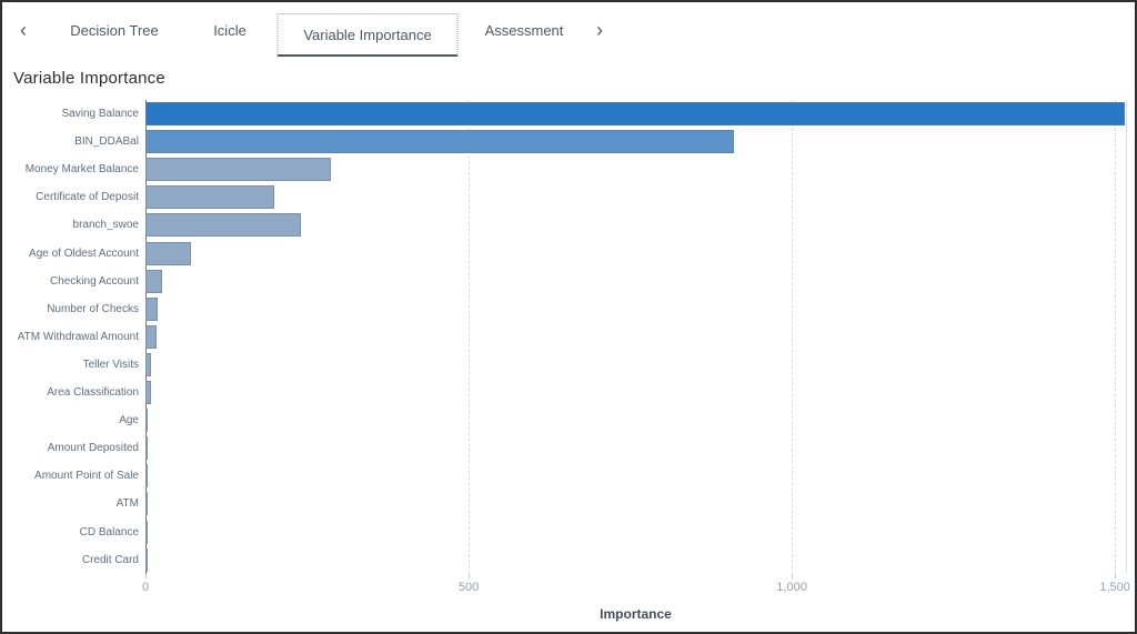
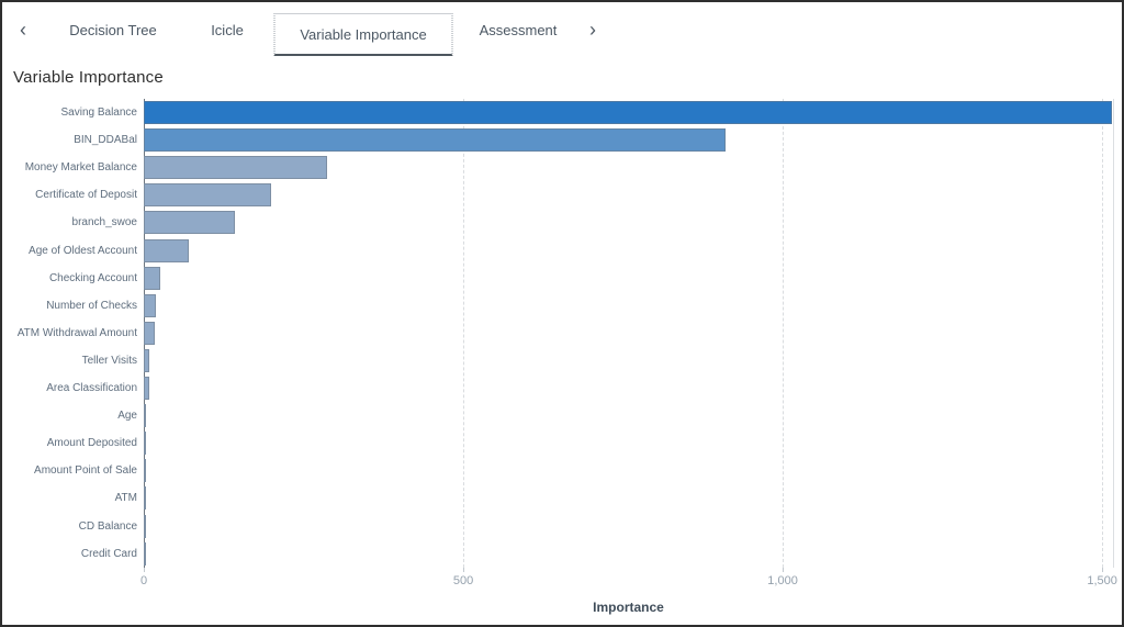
branch_swoe: 240 -> 140
